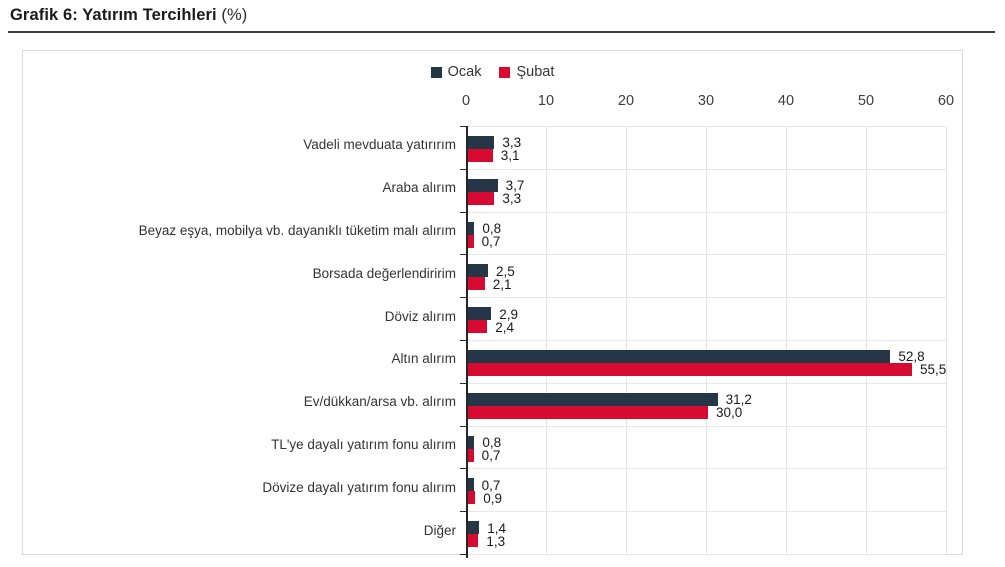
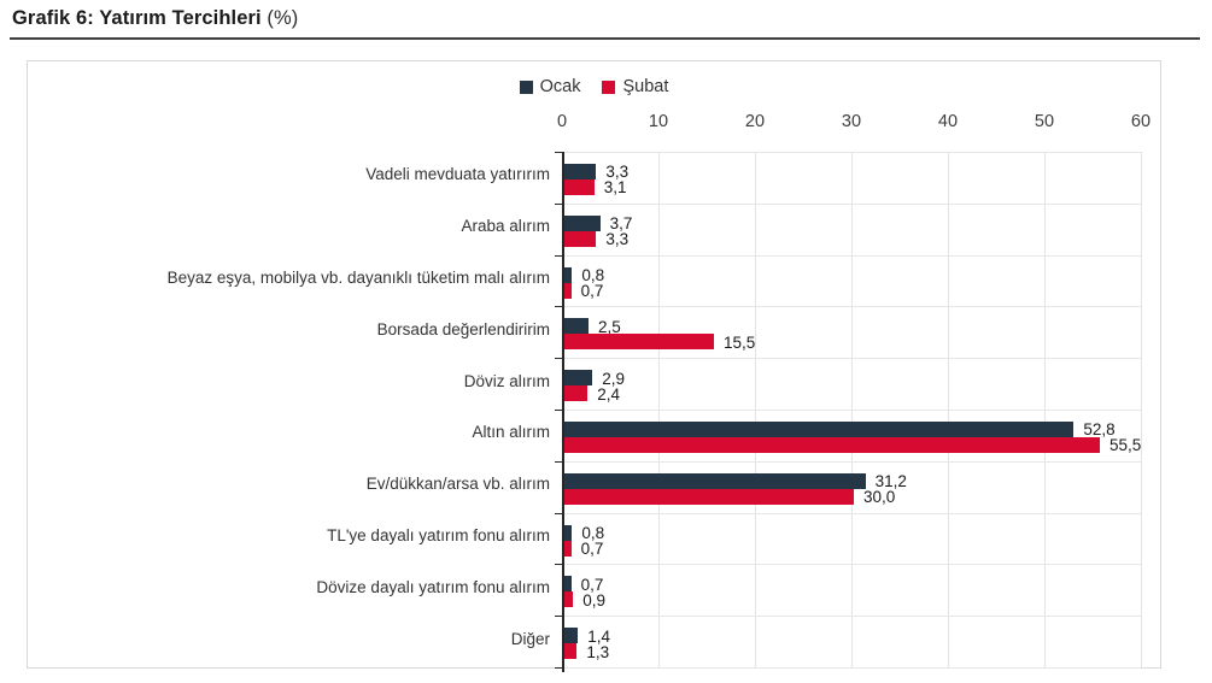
Şubat/Borsada değerlendiririm: 2,1 -> 15,5
